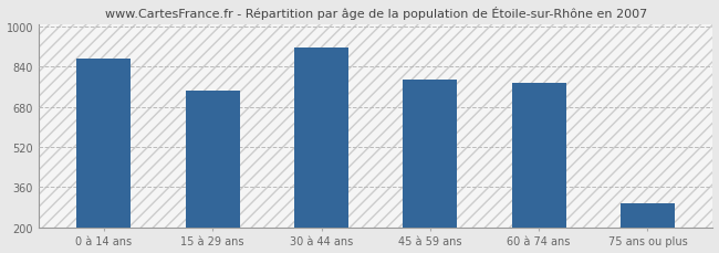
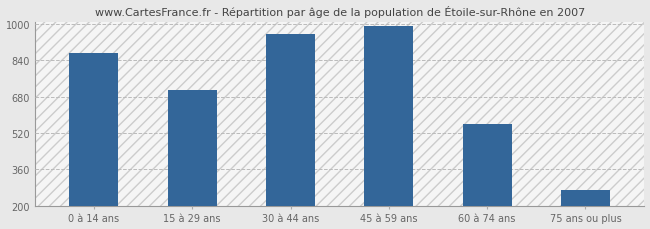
15 à 29 ans: 745 -> 710
30 à 44 ans: 915 -> 955
45 à 59 ans: 790 -> 990
60 à 74 ans: 775 -> 560
75 ans ou plus: 295 -> 270
